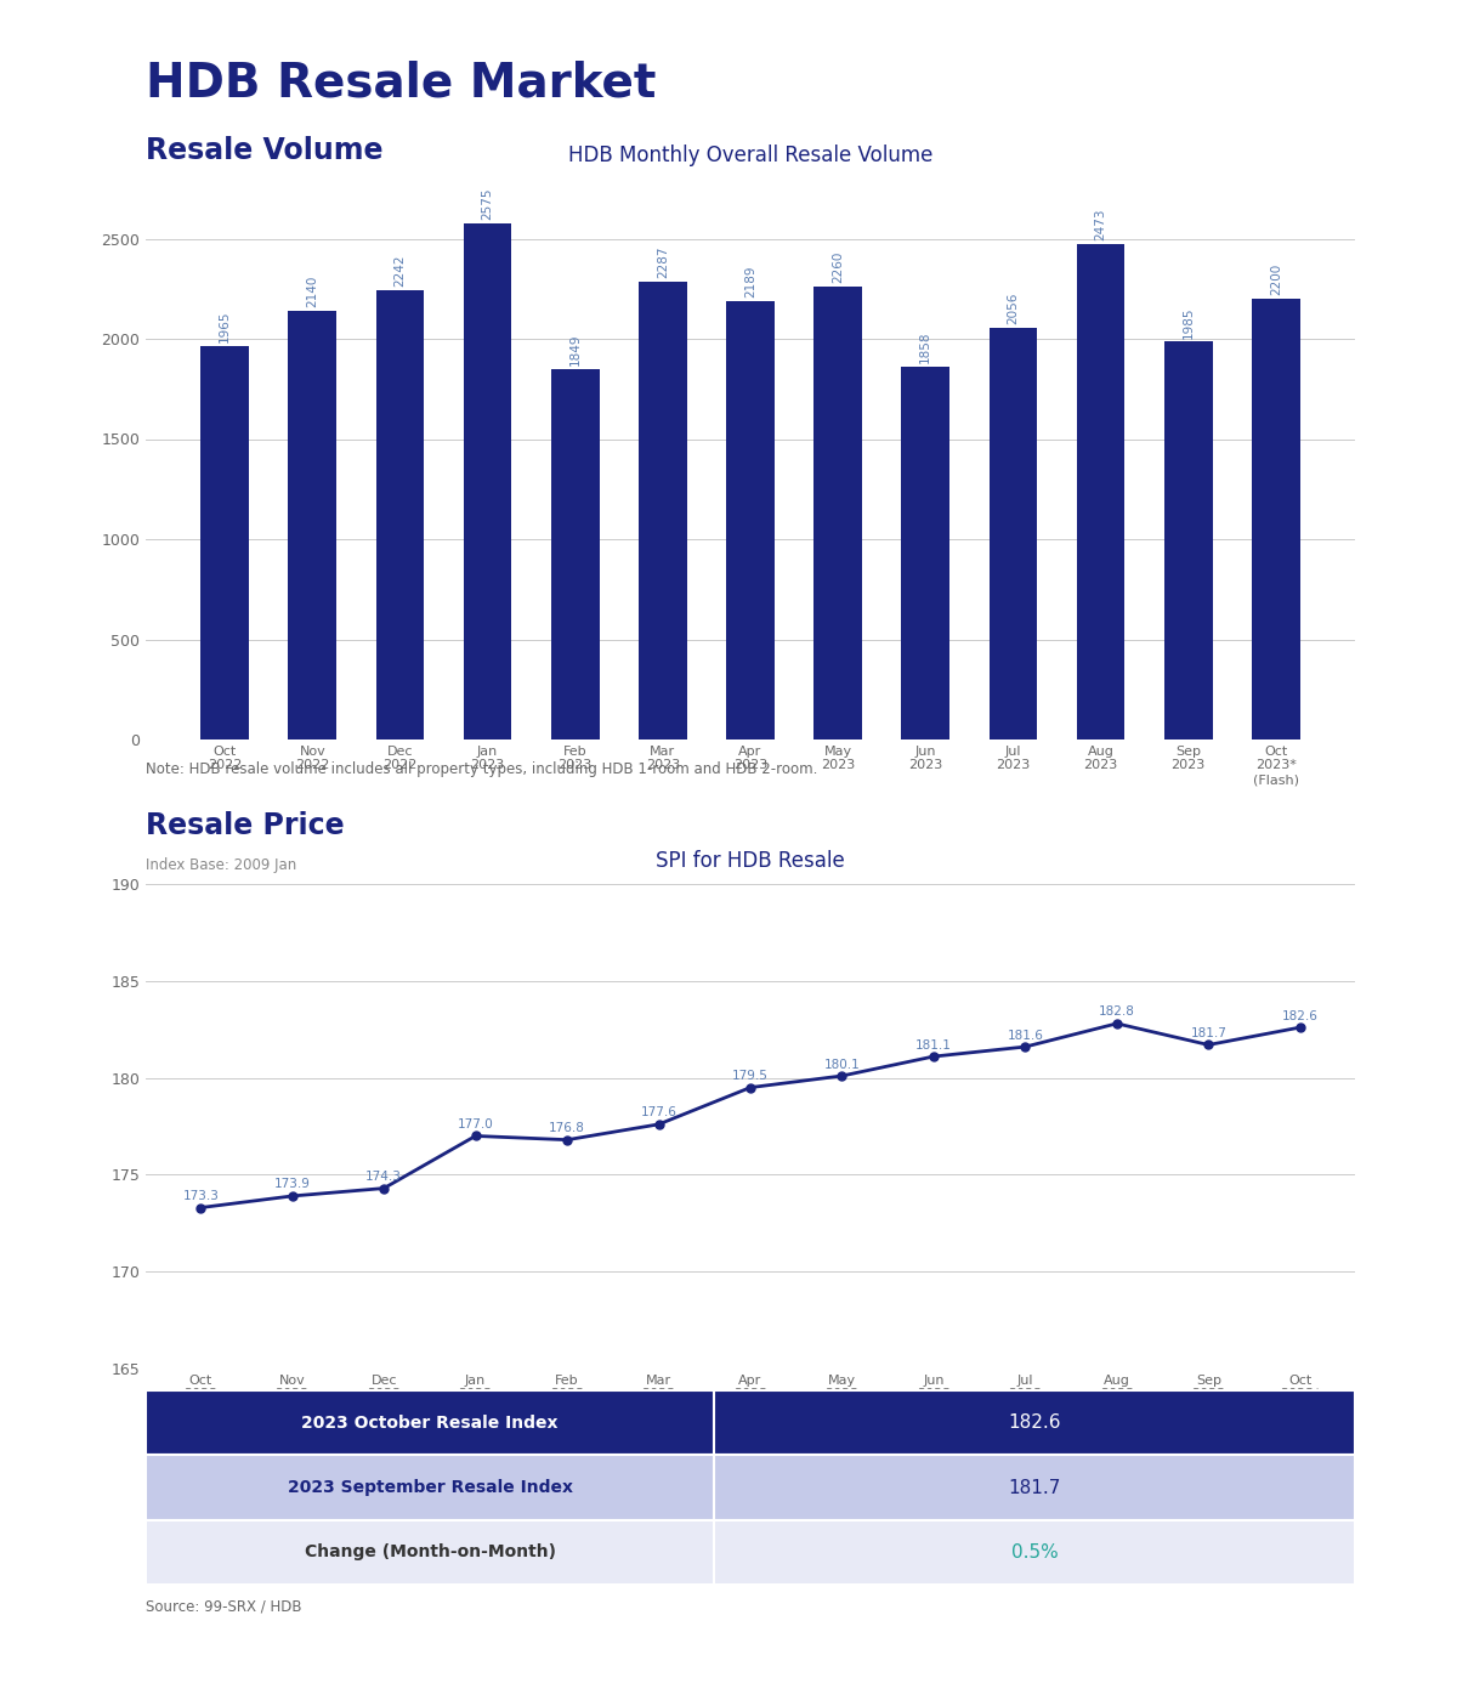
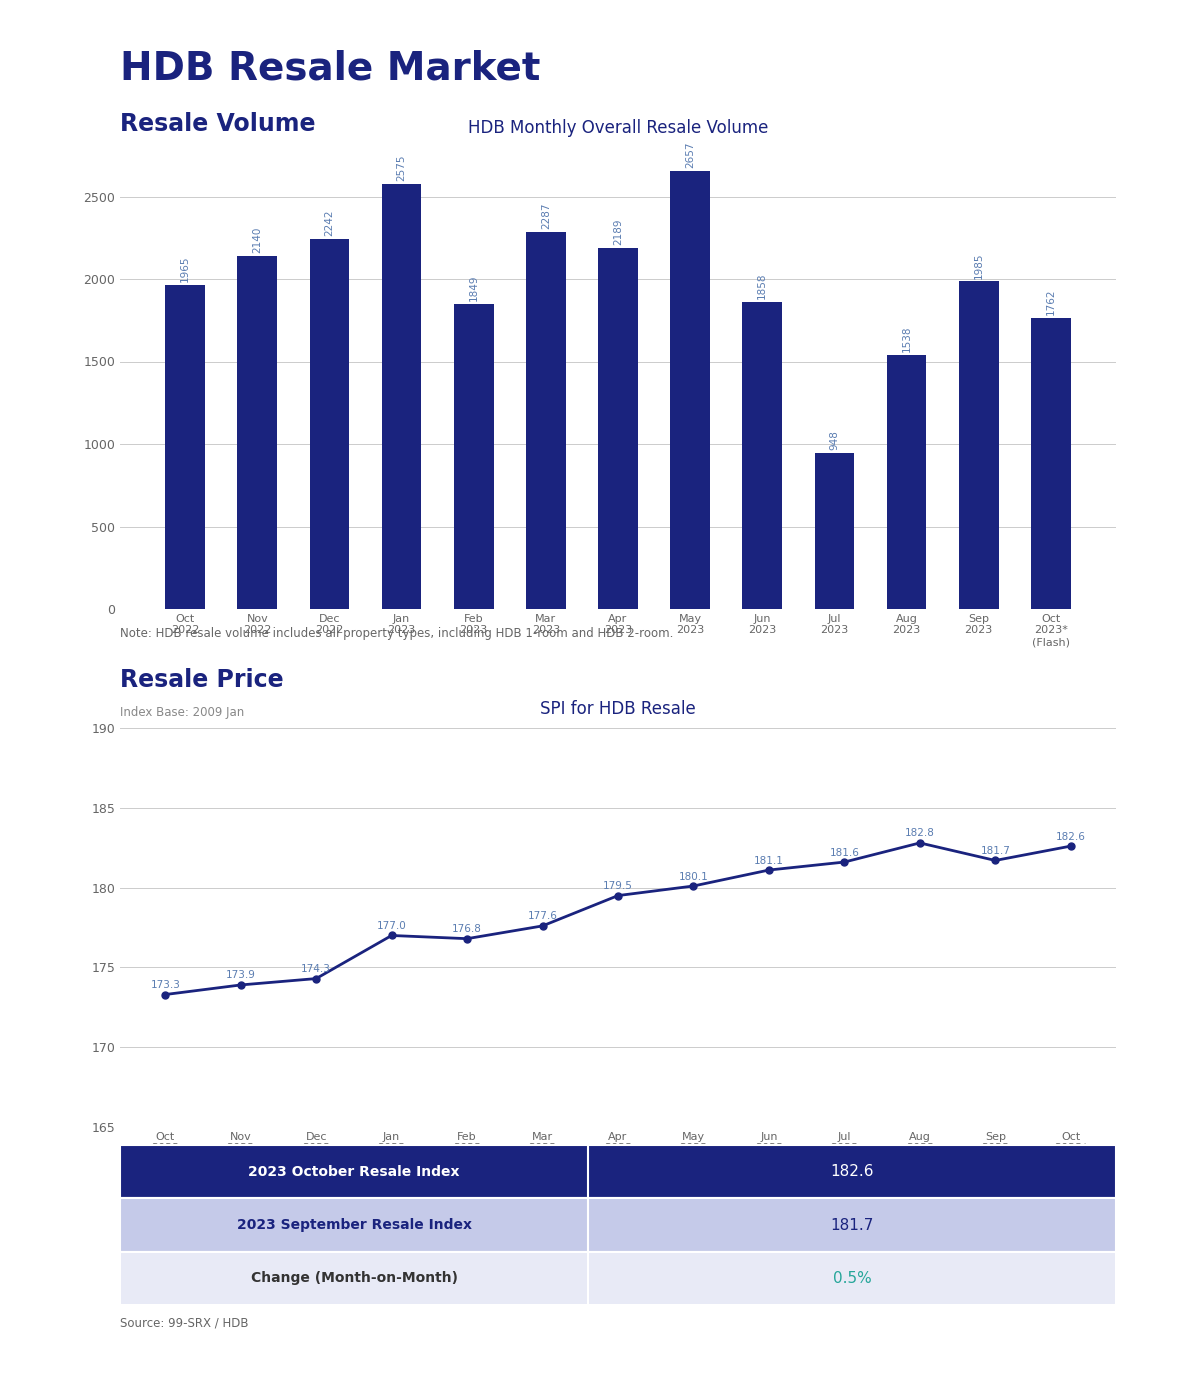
HDB Monthly Overall Resale Volume/May 2023: 2260 -> 2657
HDB Monthly Overall Resale Volume/Jul 2023: 2056 -> 948
HDB Monthly Overall Resale Volume/Aug 2023: 2473 -> 1538
HDB Monthly Overall Resale Volume/Oct 2023* (Flash): 2200 -> 1762
